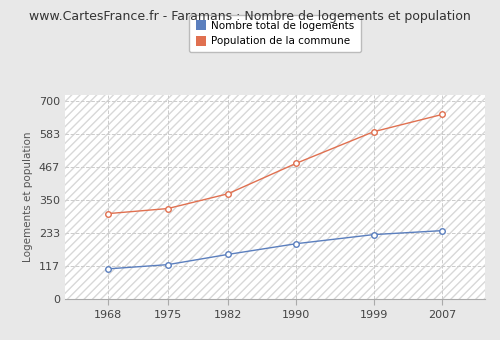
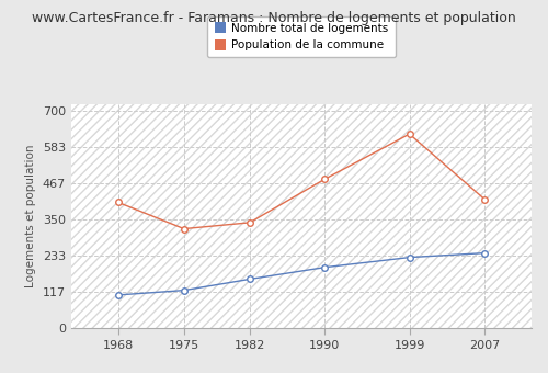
Population de la commune/1968: 302 -> 405
Population de la commune/1982: 372 -> 340
Population de la commune/1999: 591 -> 625
Population de la commune/2007: 652 -> 415
